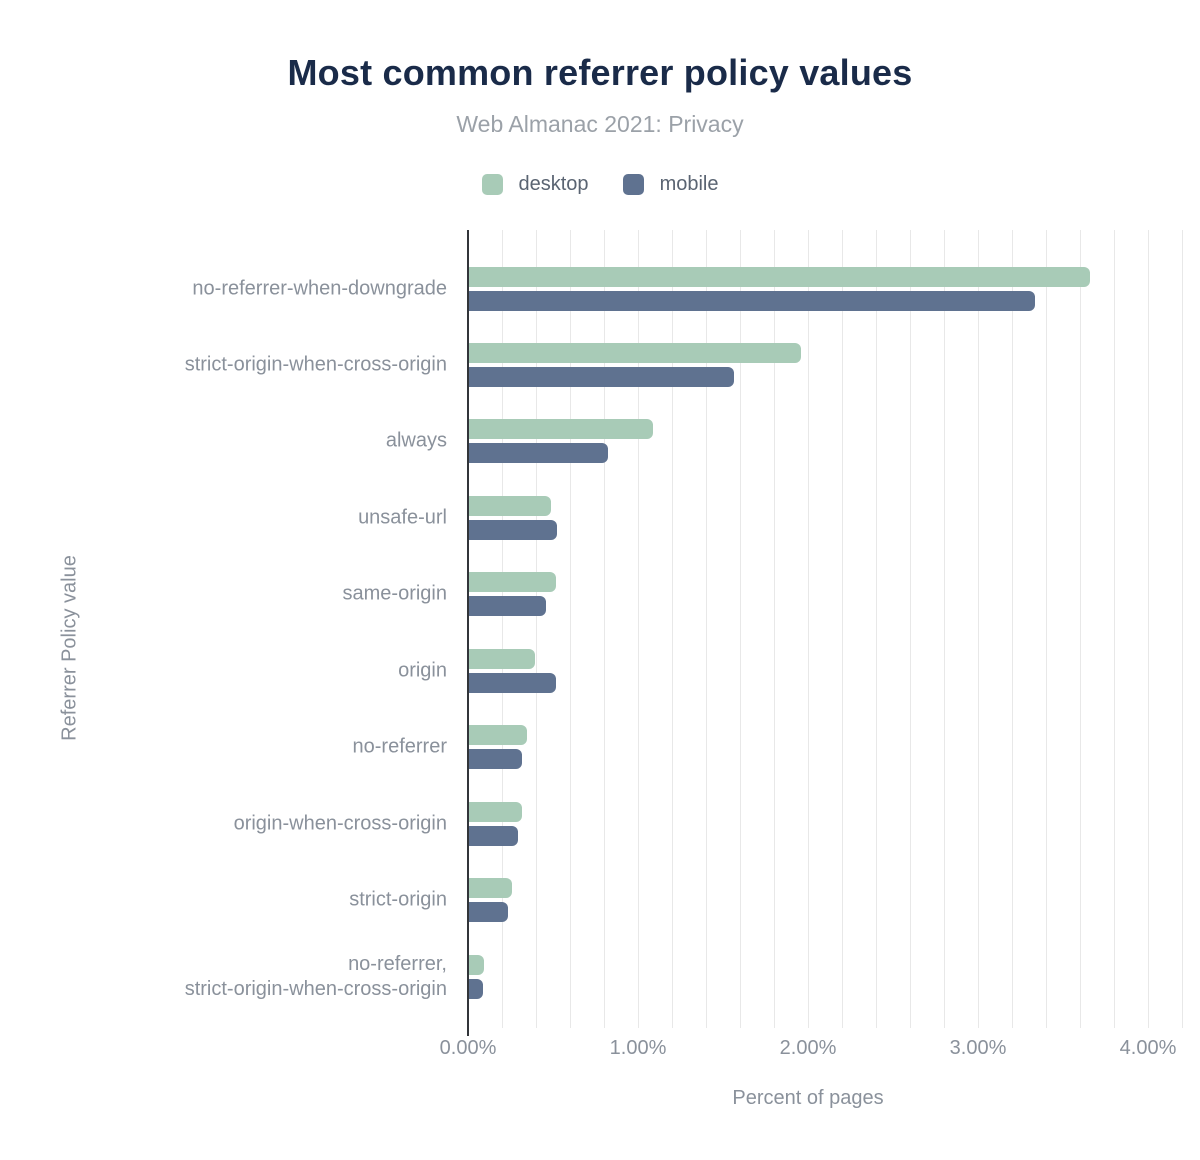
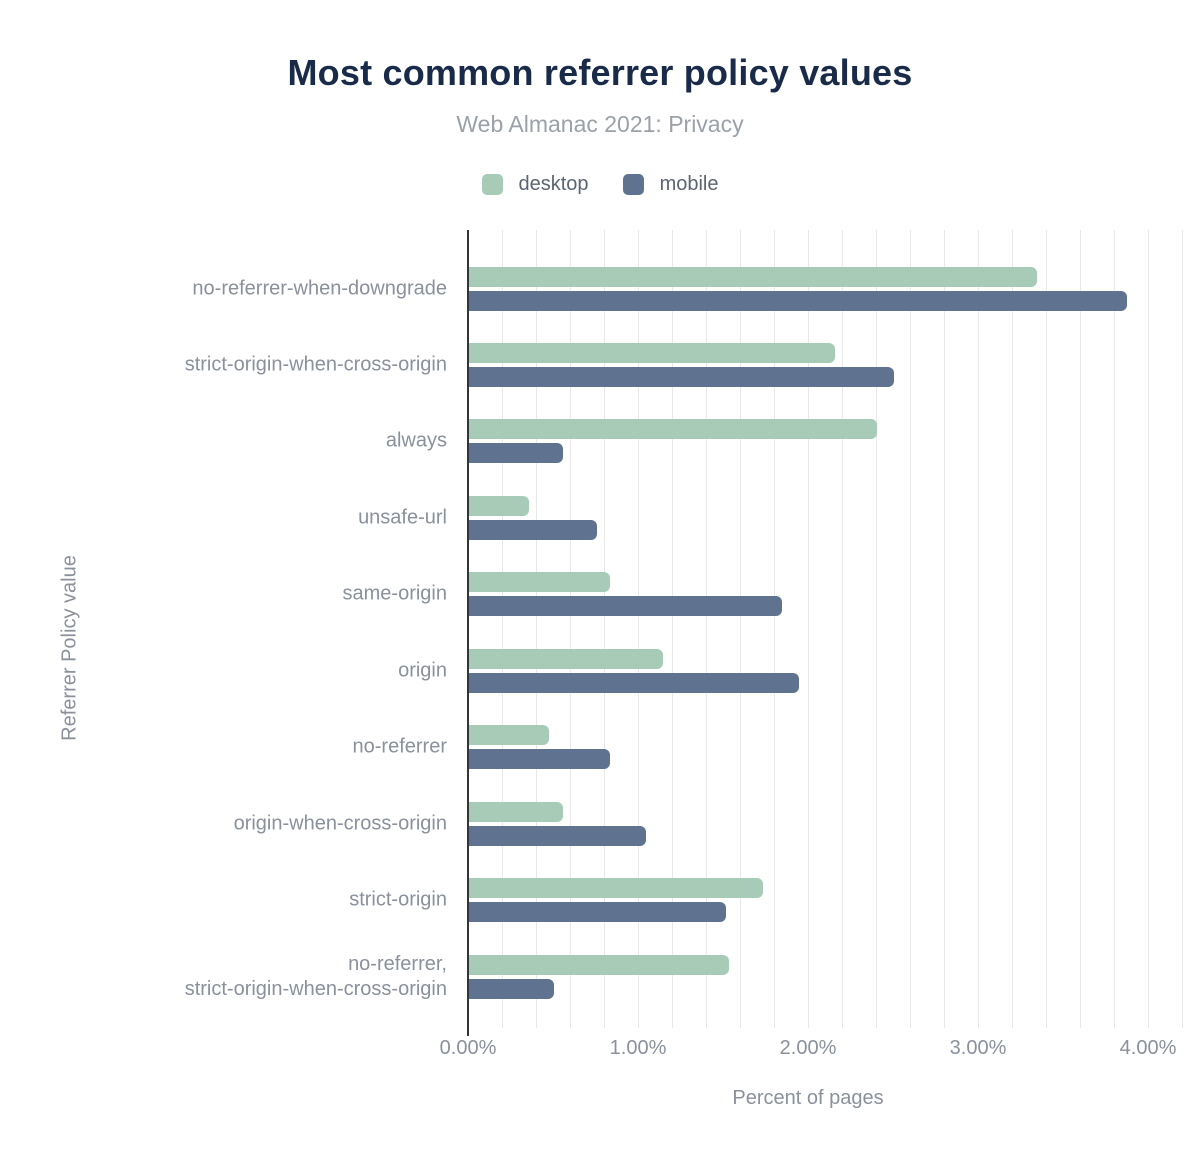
desktop/no-referrer-when-downgrade: 3.65% -> 3.34%
mobile/no-referrer-when-downgrade: 3.33% -> 3.87%
desktop/strict-origin-when-cross-origin: 1.95% -> 2.15%
mobile/strict-origin-when-cross-origin: 1.56% -> 2.50%
desktop/always: 1.08% -> 2.40%
mobile/always: 0.82% -> 0.55%
desktop/unsafe-url: 0.48% -> 0.35%
mobile/unsafe-url: 0.52% -> 0.75%
desktop/same-origin: 0.51% -> 0.83%
mobile/same-origin: 0.45% -> 1.84%
desktop/origin: 0.39% -> 1.14%
mobile/origin: 0.51% -> 1.94%
desktop/no-referrer: 0.34% -> 0.47%
mobile/no-referrer: 0.31% -> 0.83%
desktop/origin-when-cross-origin: 0.31% -> 0.55%
mobile/origin-when-cross-origin: 0.29% -> 1.04%
desktop/strict-origin: 0.25% -> 1.73%
mobile/strict-origin: 0.23% -> 1.51%
desktop/no-referrer, strict-origin-when-cross-origin: 0.09% -> 1.53%
mobile/no-referrer, strict-origin-when-cross-origin: 0.08% -> 0.50%
